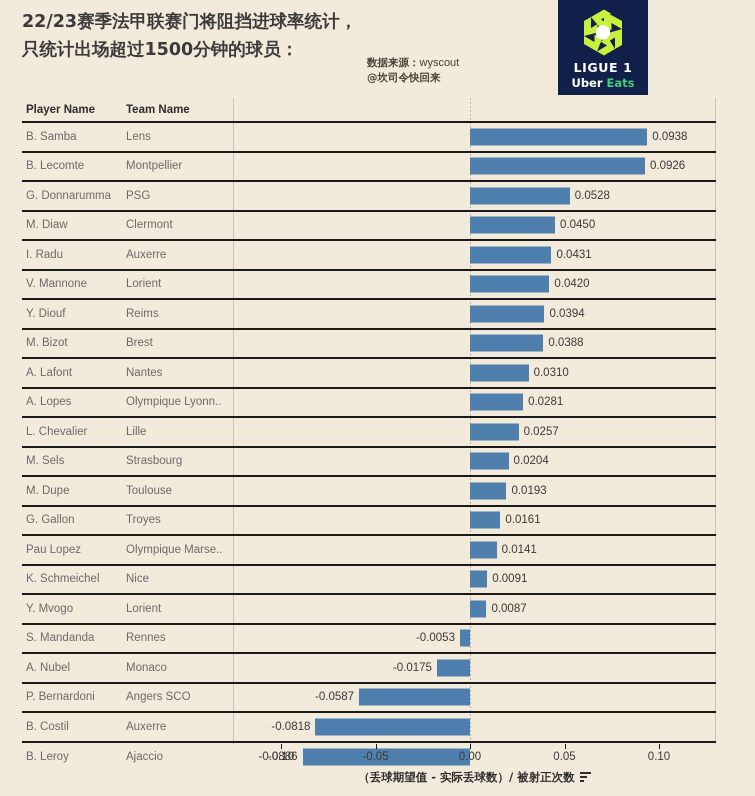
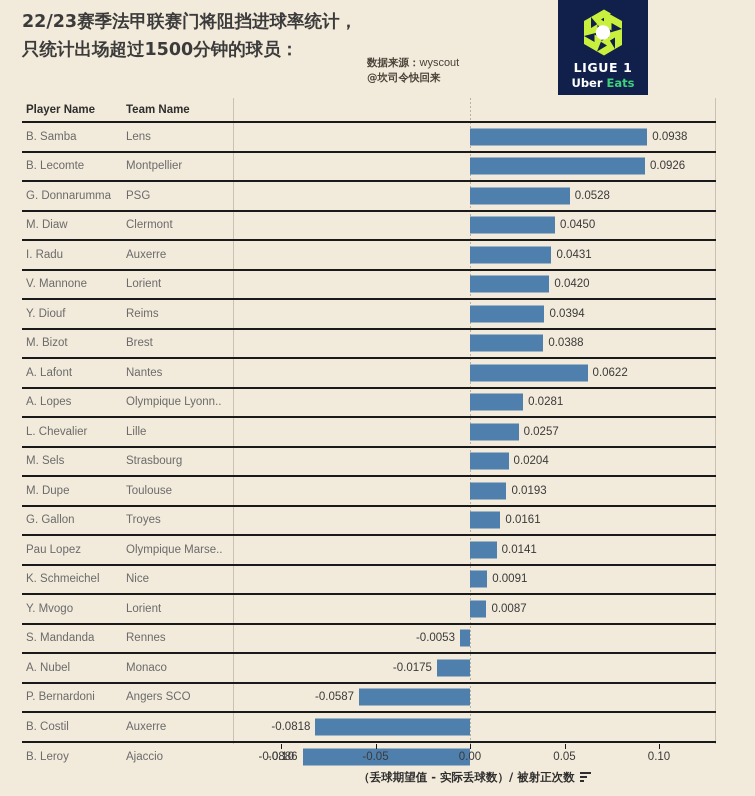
A. Lafont: 0.0310 -> 0.0622
